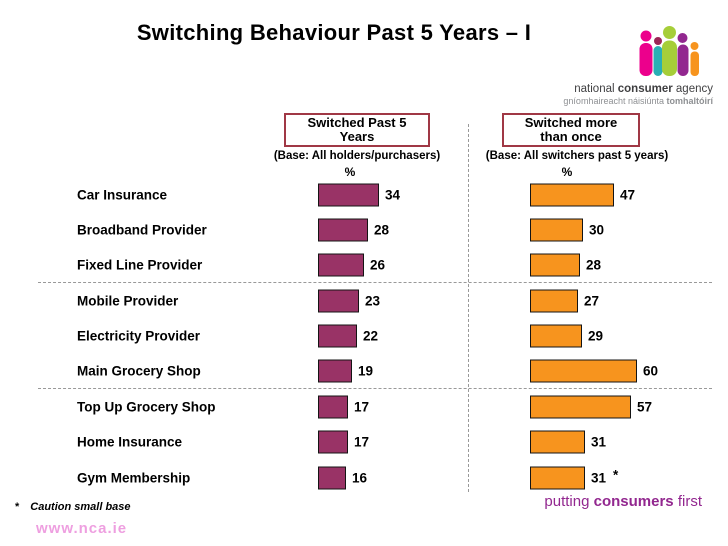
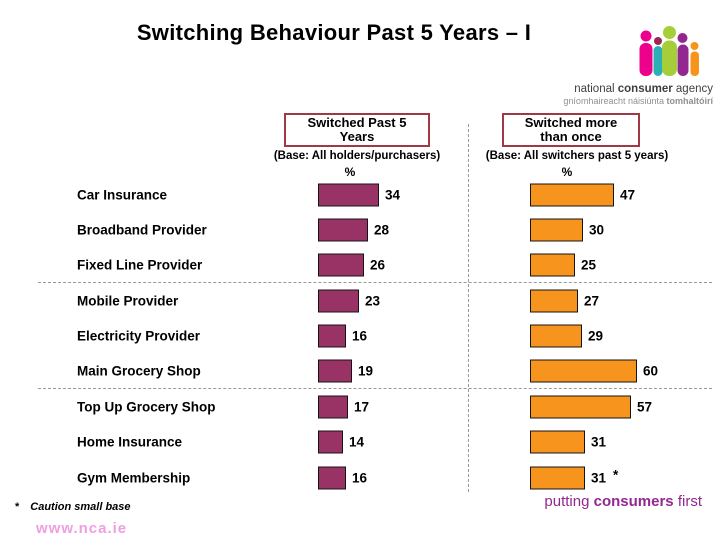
Switched more than once/Fixed Line Provider: 28 -> 25
Switched Past 5 Years/Electricity Provider: 22 -> 16
Switched Past 5 Years/Home Insurance: 17 -> 14
